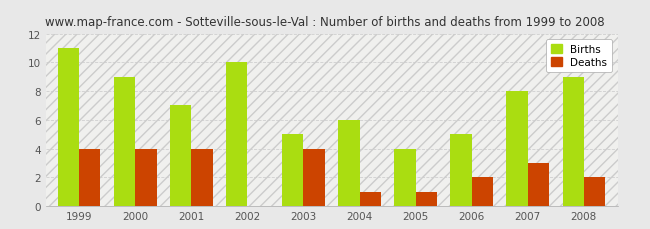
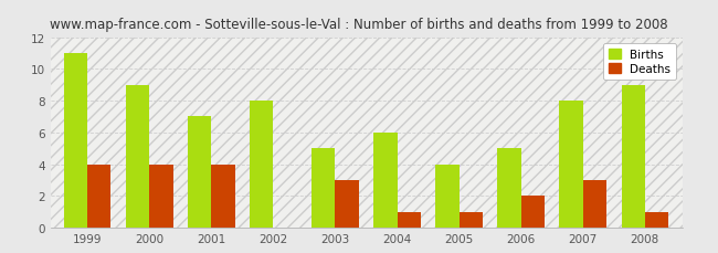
Births/2002: 10 -> 8
Deaths/2003: 4 -> 3
Deaths/2008: 2 -> 1
